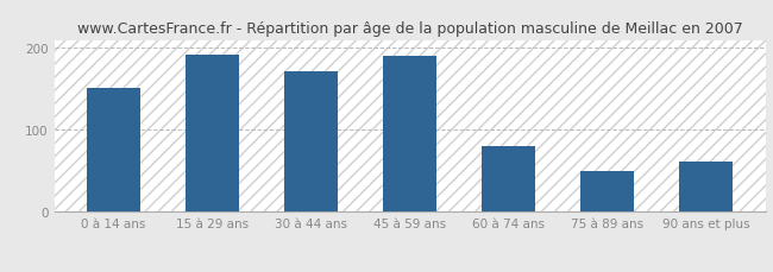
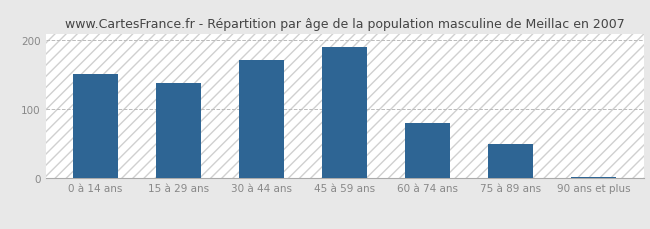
15 à 29 ans: 192 -> 138
90 ans et plus: 62 -> 2
